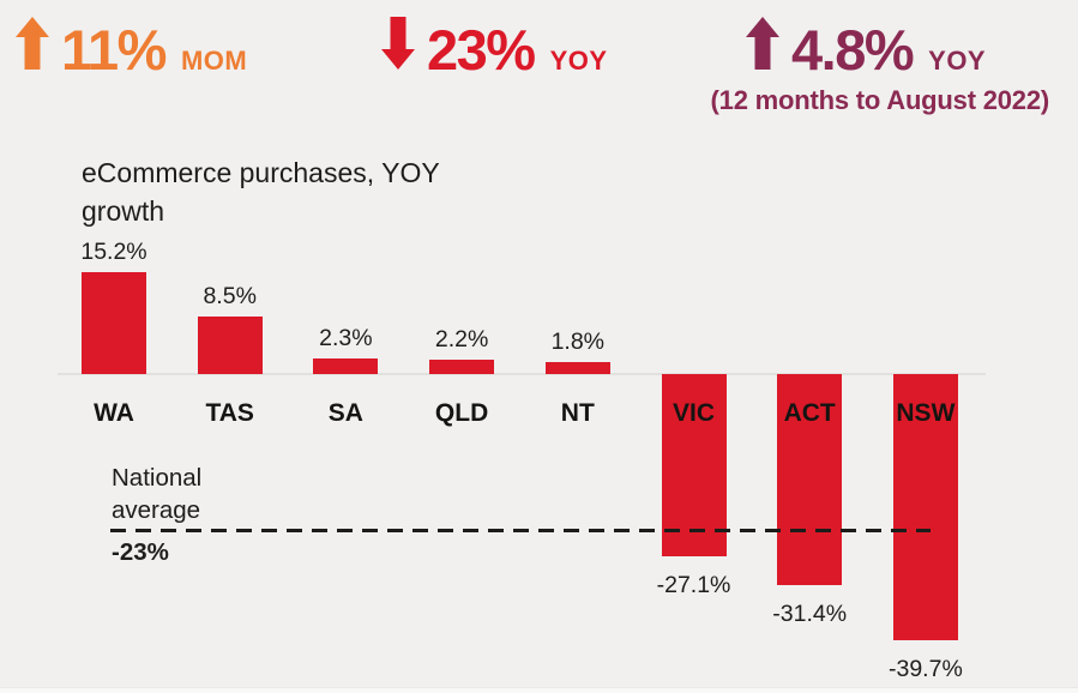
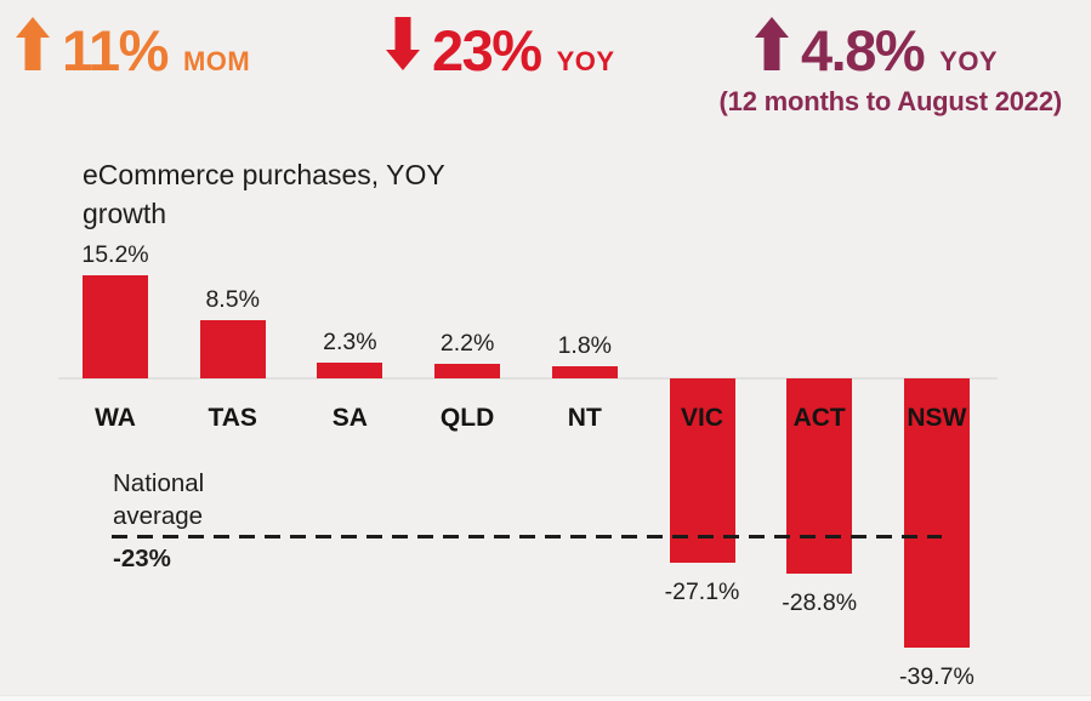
ACT: -31.4% -> -28.8%
